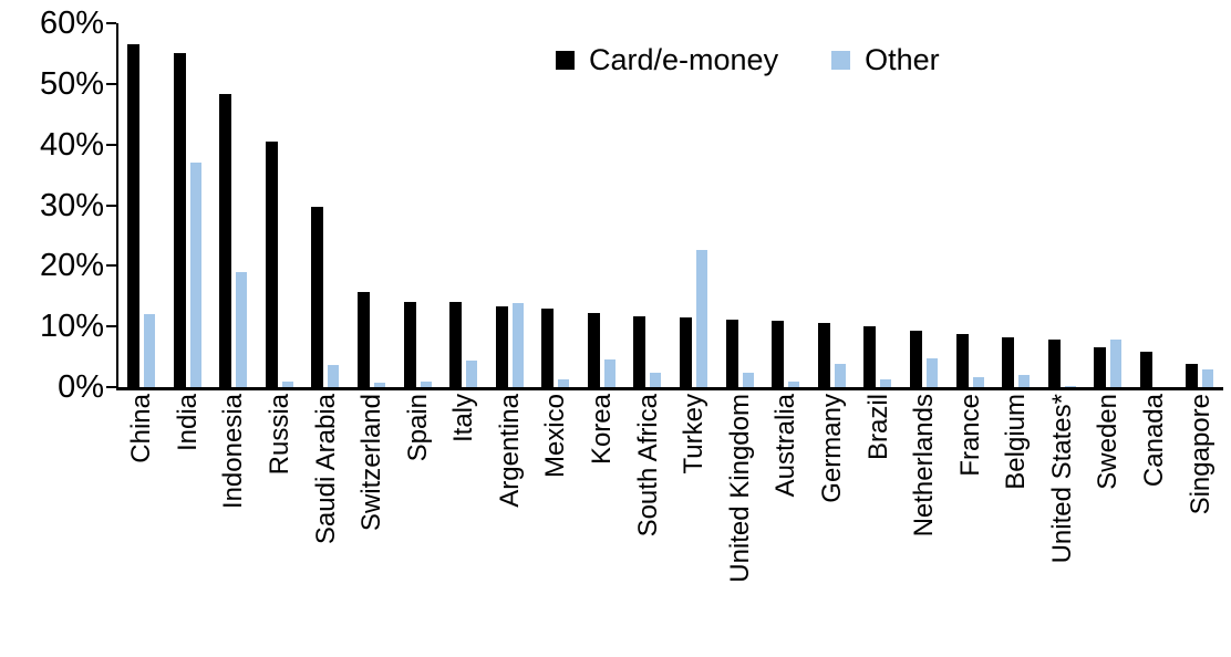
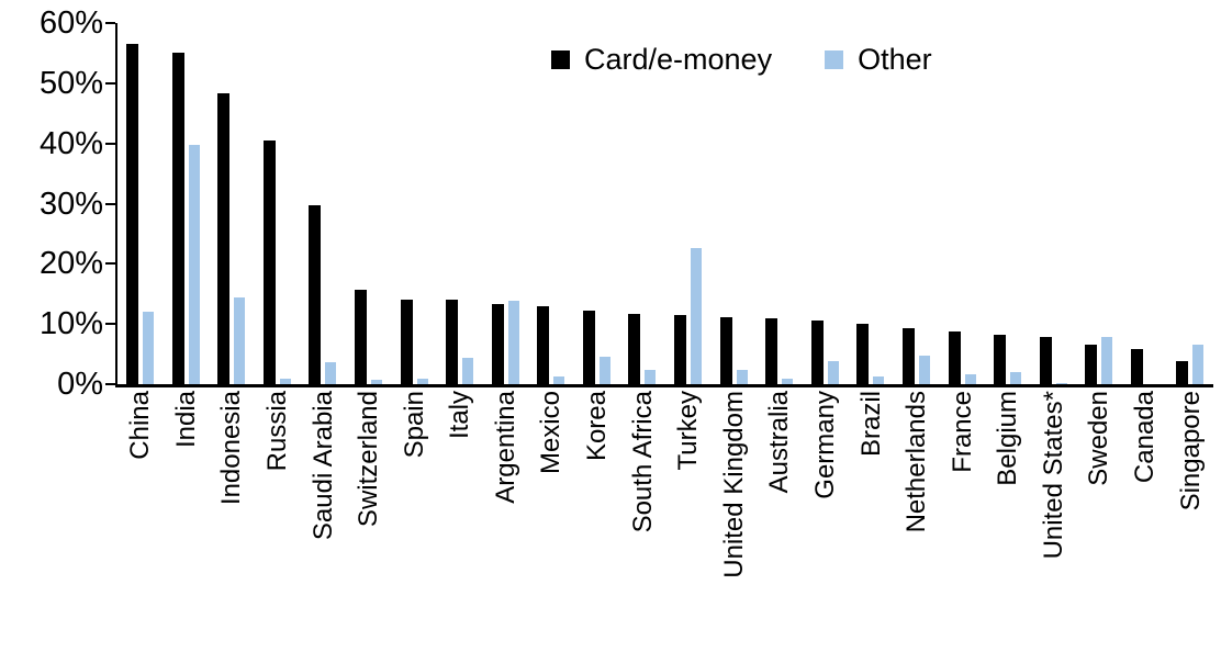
Other/India: 37% -> 40%
Other/Indonesia: 19% -> 14%
Other/Singapore: 3% -> 7%
